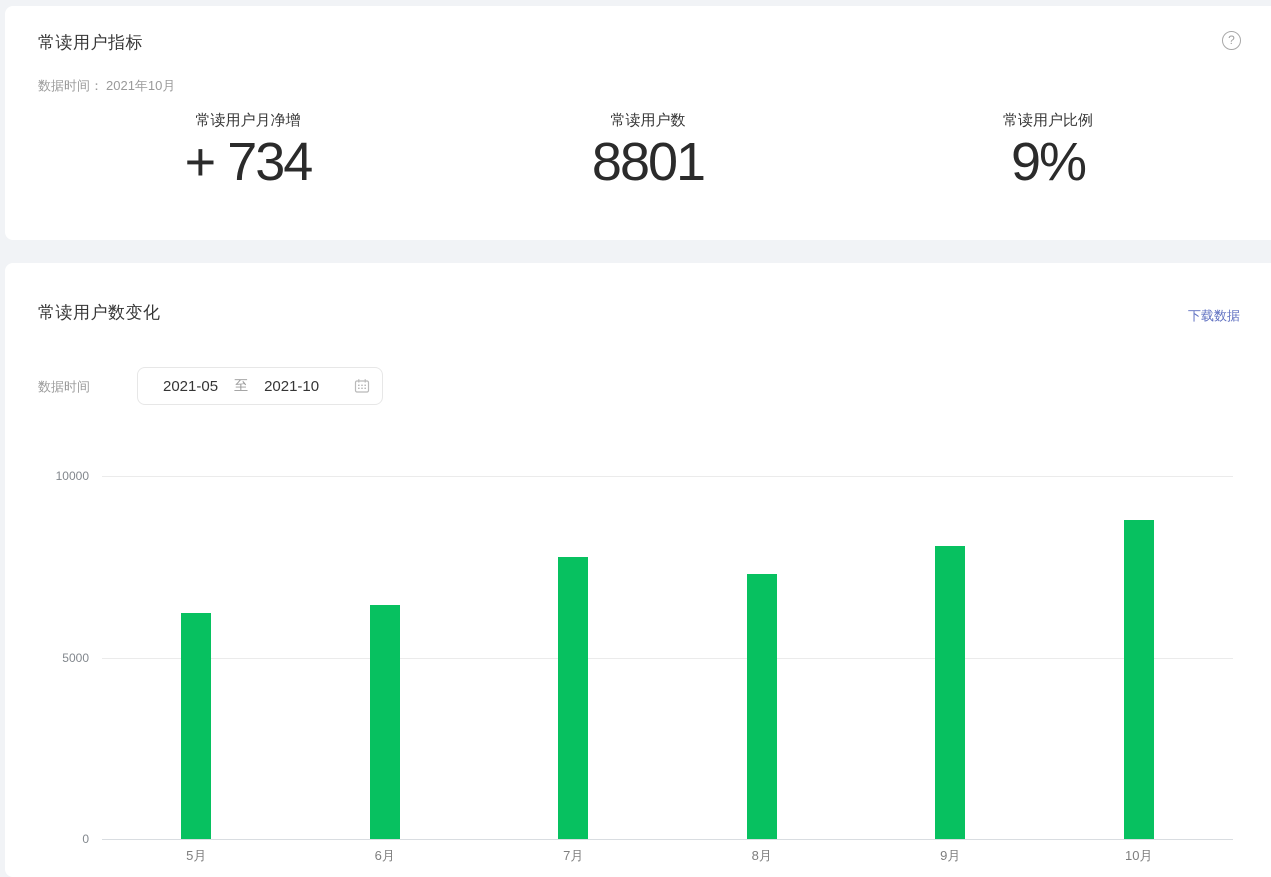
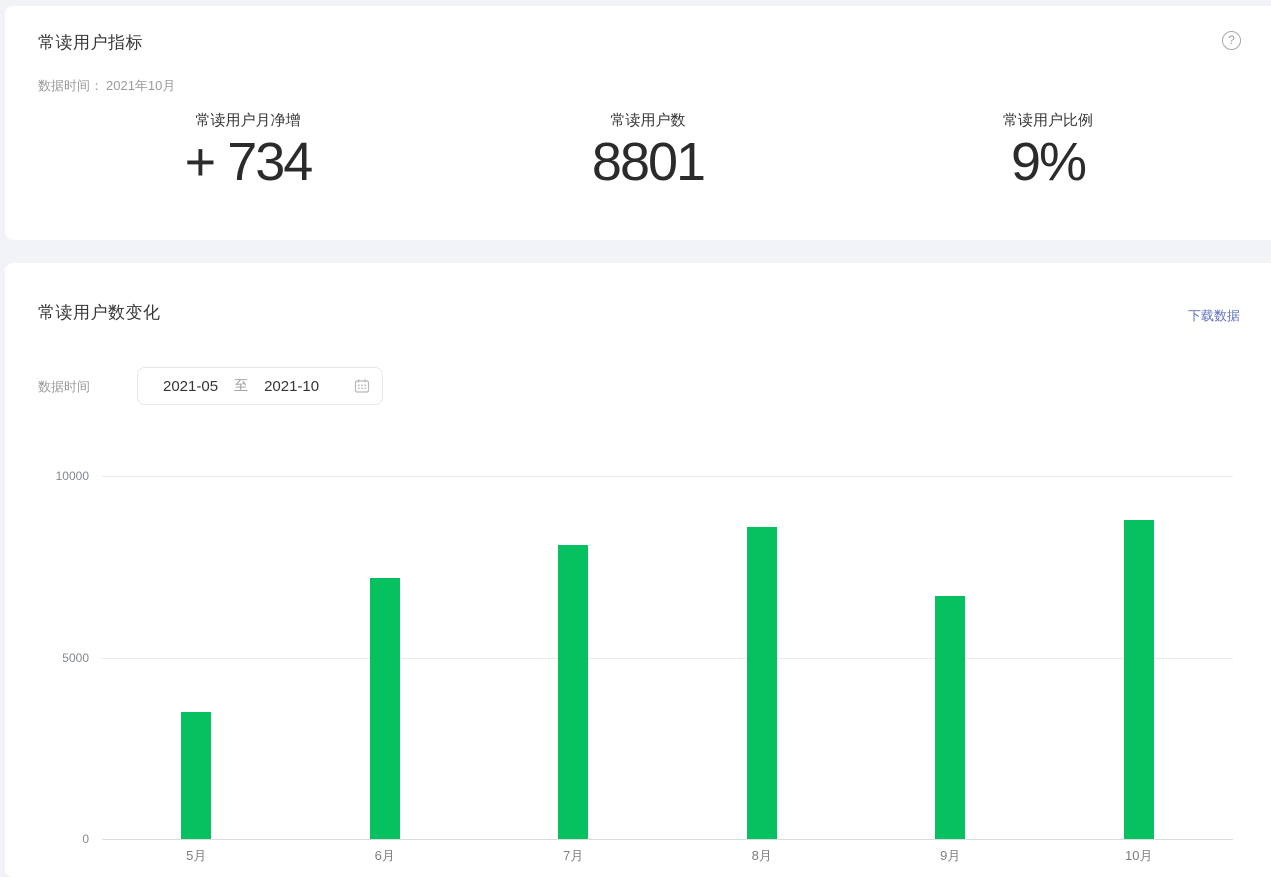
5月: 6200 -> 3500
6月: 6400 -> 7200
7月: 7800 -> 8100
8月: 7300 -> 8600
9月: 8100 -> 6700
